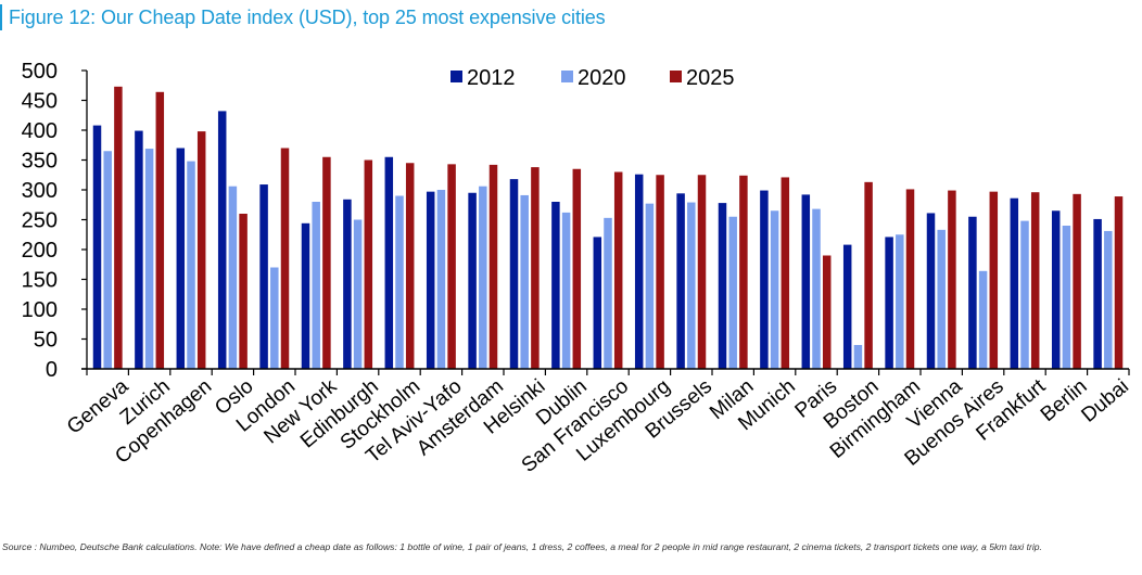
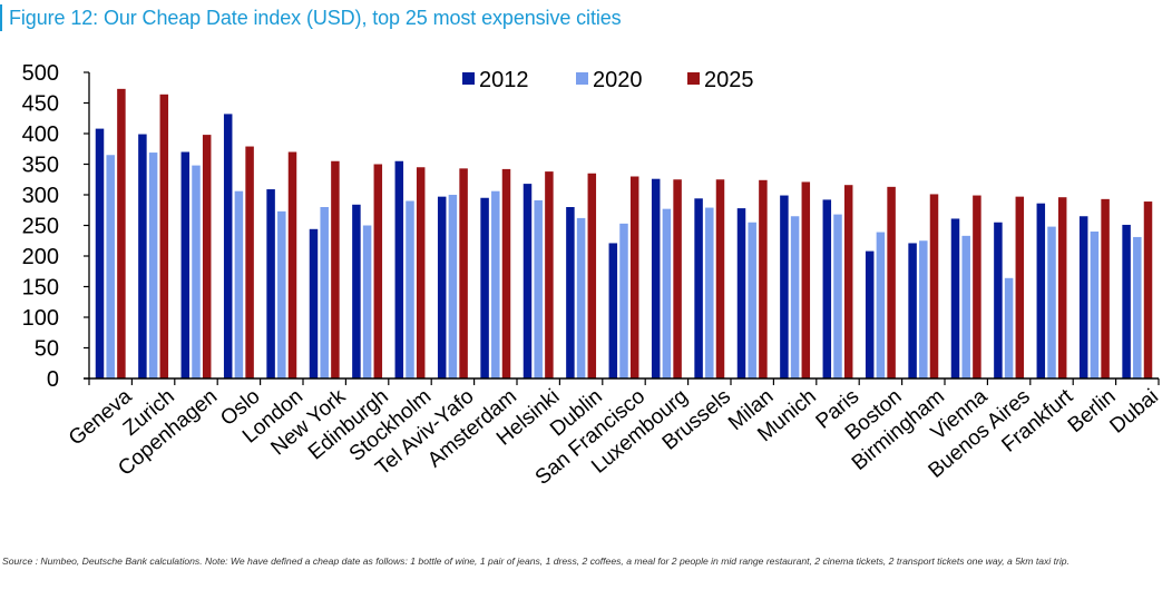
2025/Oslo: 260 -> 380
2020/London: 170 -> 270
2025/Paris: 190 -> 320
2020/Boston: 40 -> 240
